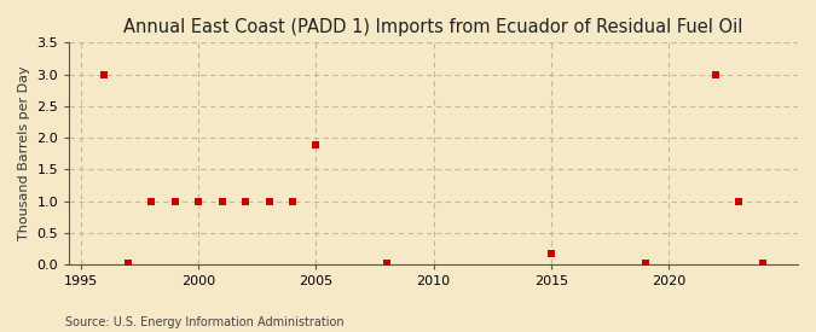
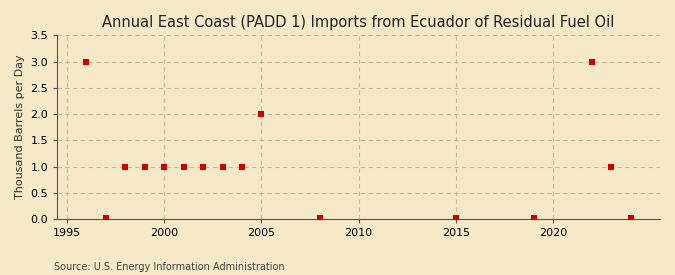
2005: 1.88 -> 2.00
2015: 0.18 -> 0.02
